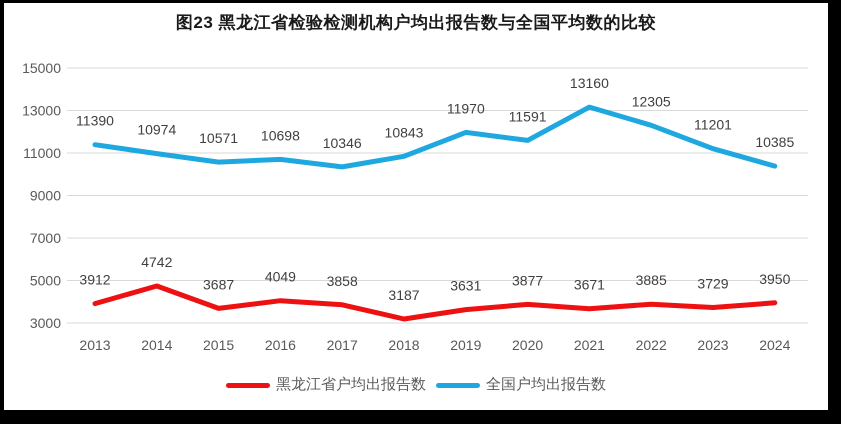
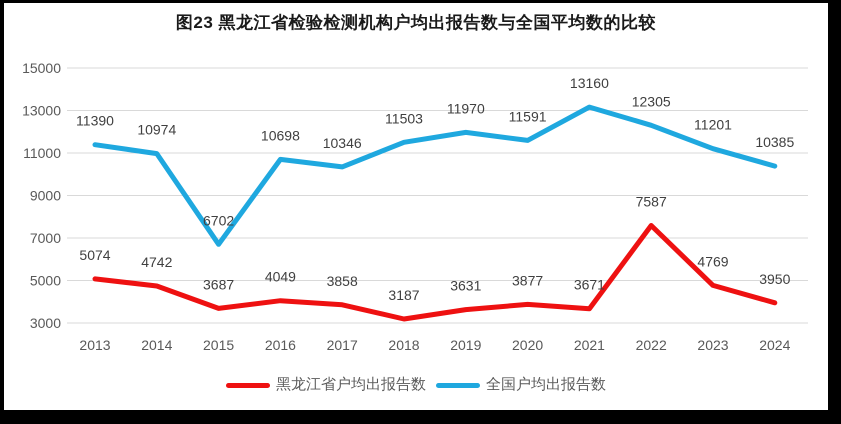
黑龙江省户均出报告数/2013: 3912 -> 5074
全国户均出报告数/2015: 10571 -> 6702
全国户均出报告数/2018: 10843 -> 11503
黑龙江省户均出报告数/2022: 3885 -> 7587
黑龙江省户均出报告数/2023: 3729 -> 4769
